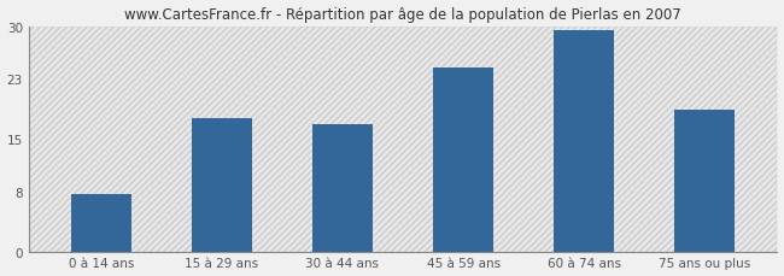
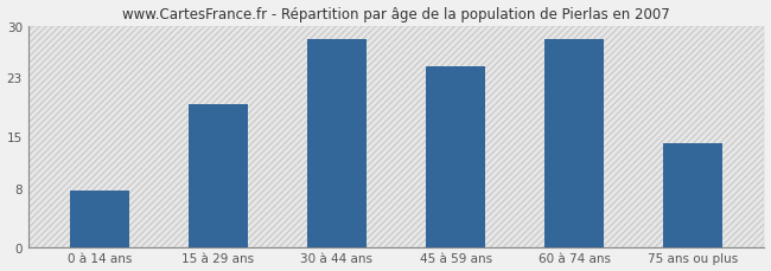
15 à 29 ans: 17.7 -> 19.4
30 à 44 ans: 16.9 -> 28.2
60 à 74 ans: 29.5 -> 28.2
75 ans ou plus: 18.8 -> 14.0
